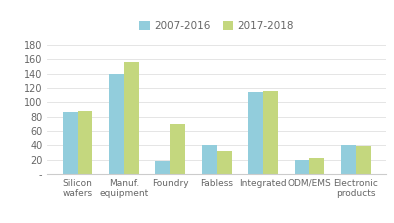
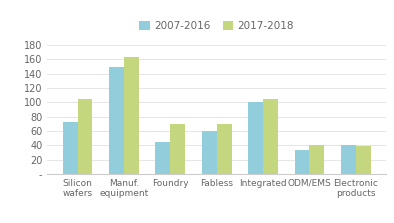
2007-2016/Silicon wafers: 86 -> 72
2017-2018/Silicon wafers: 88 -> 104
2007-2016/Manuf. equipment: 140 -> 150
2017-2018/Manuf. equipment: 156 -> 163
2007-2016/Foundry: 18 -> 44
2007-2016/Fabless: 40 -> 60
2017-2018/Fabless: 32 -> 70
2007-2016/Integrated: 114 -> 100
2017-2018/Integrated: 116 -> 104
2007-2016/ODM/EMS: 20 -> 33
2017-2018/ODM/EMS: 22 -> 40
